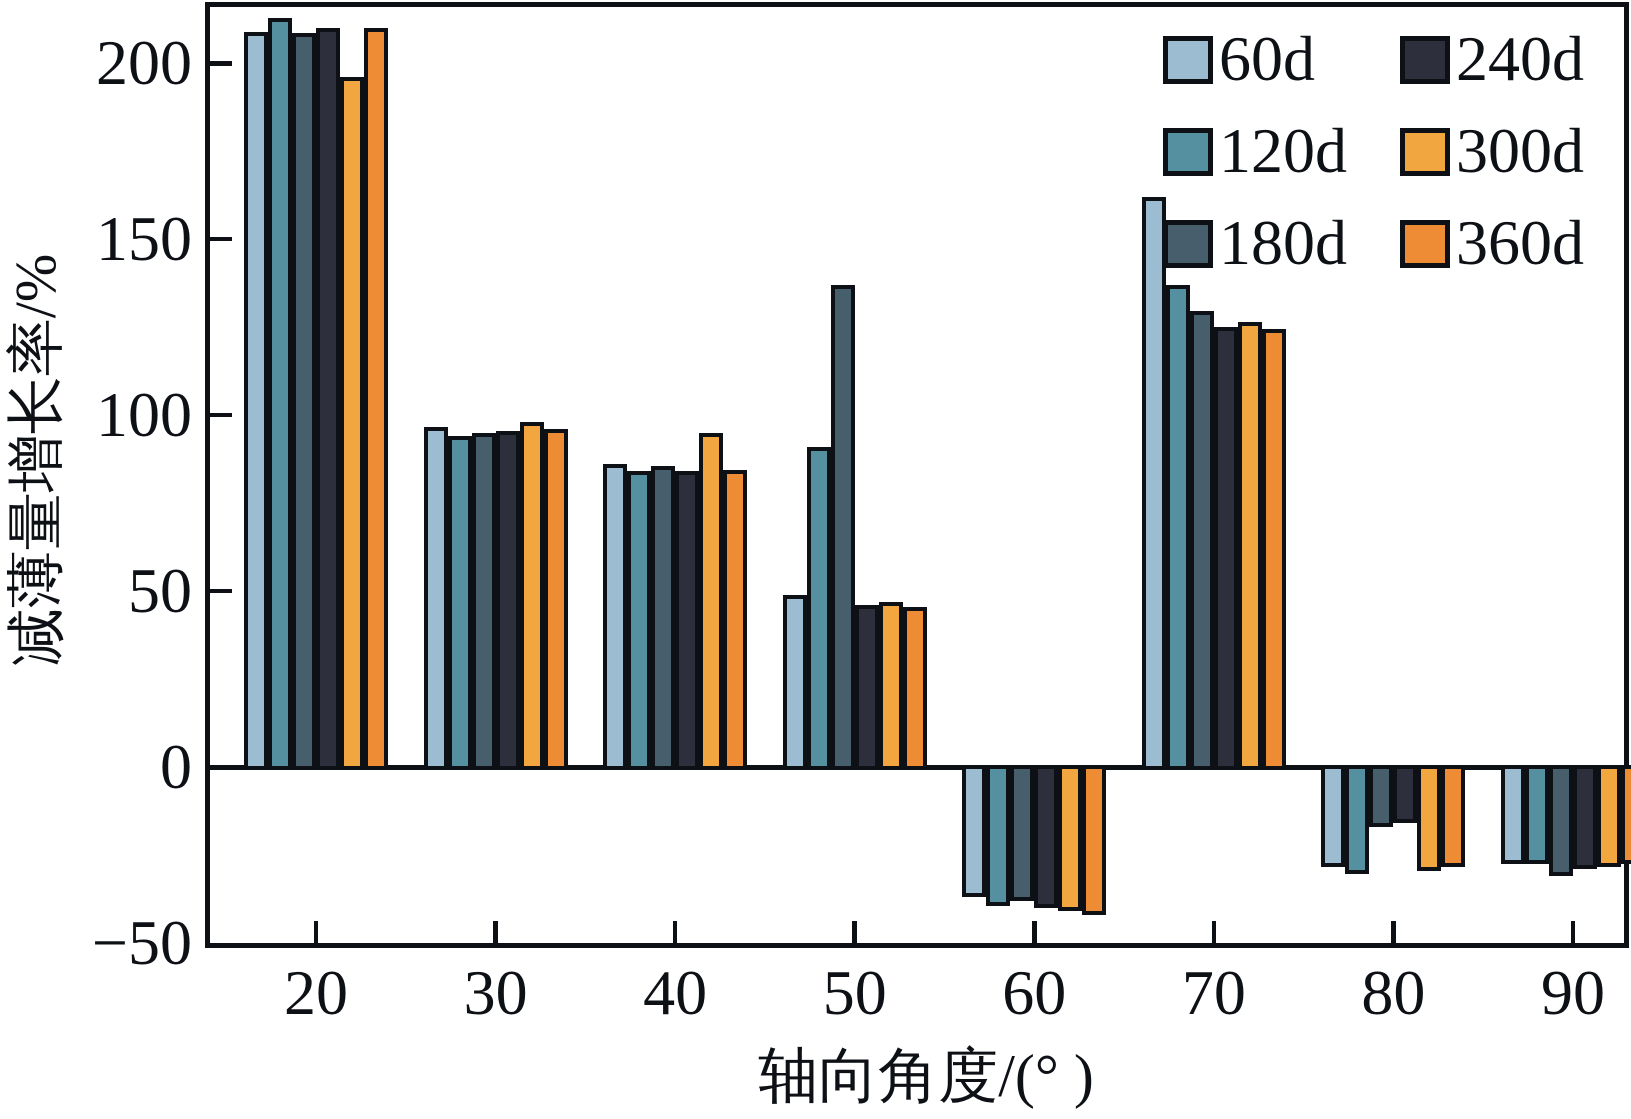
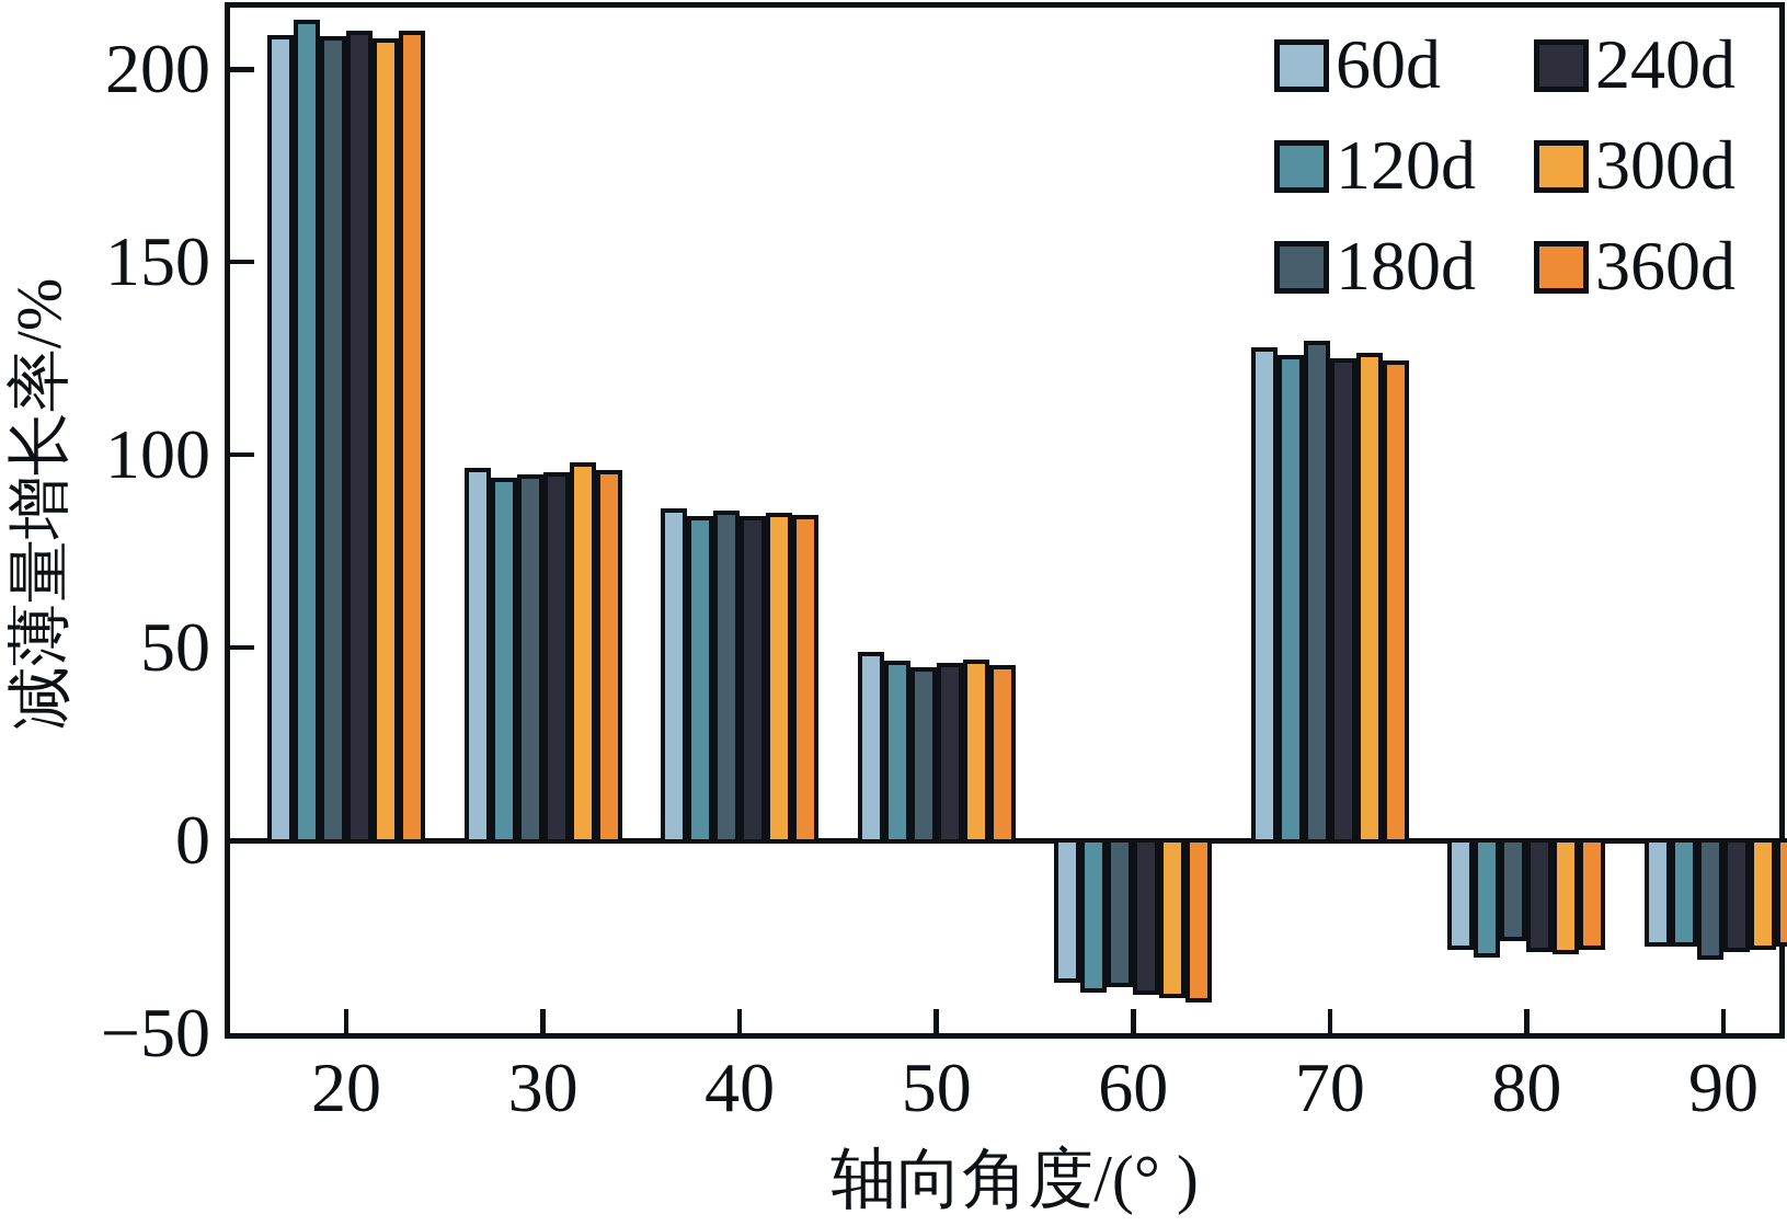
300d/20: 196 -> 208
300d/40: 95 -> 85
120d/50: 91 -> 46
180d/50: 137 -> 45
60d/70: 162 -> 128
120d/70: 137 -> 126
180d/80: -17 -> -26
240d/80: -16 -> -29
